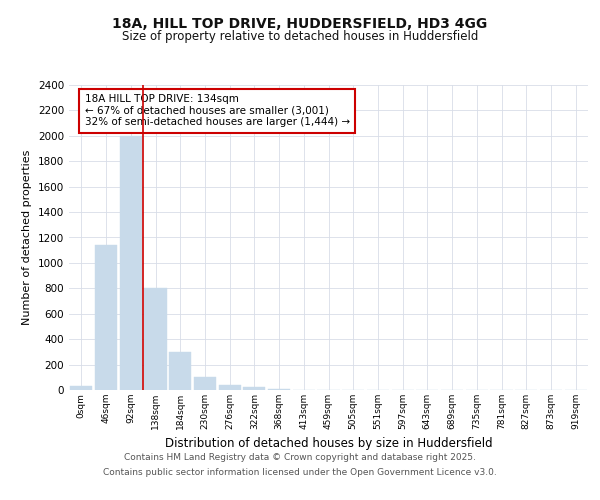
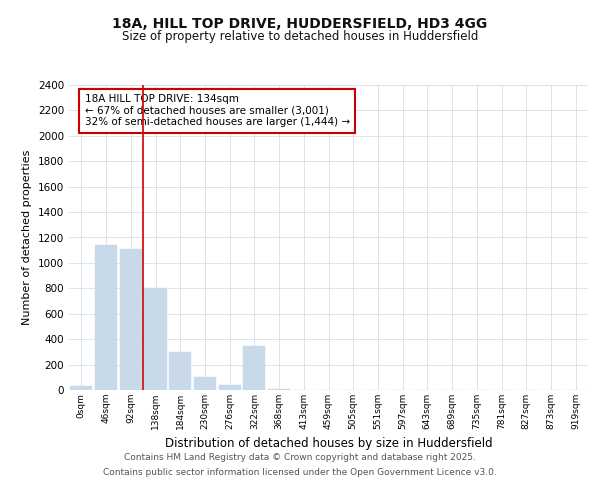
92sqm: 2000 -> 1110
322sqm: 20 -> 350
